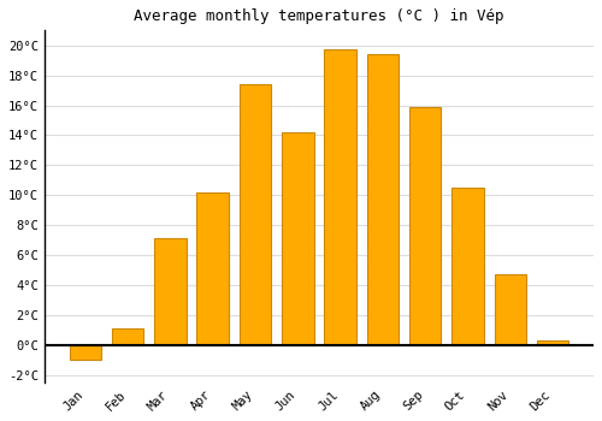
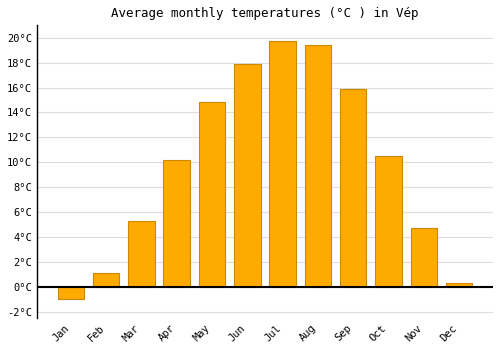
Mar: 7.1°C -> 5.3°C
May: 17.4°C -> 14.8°C
Jun: 14.2°C -> 17.9°C
